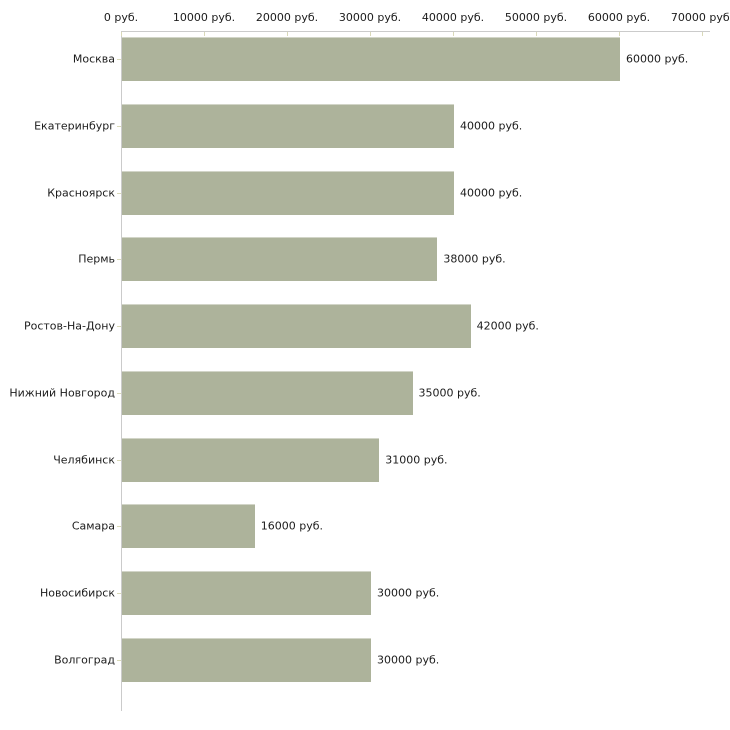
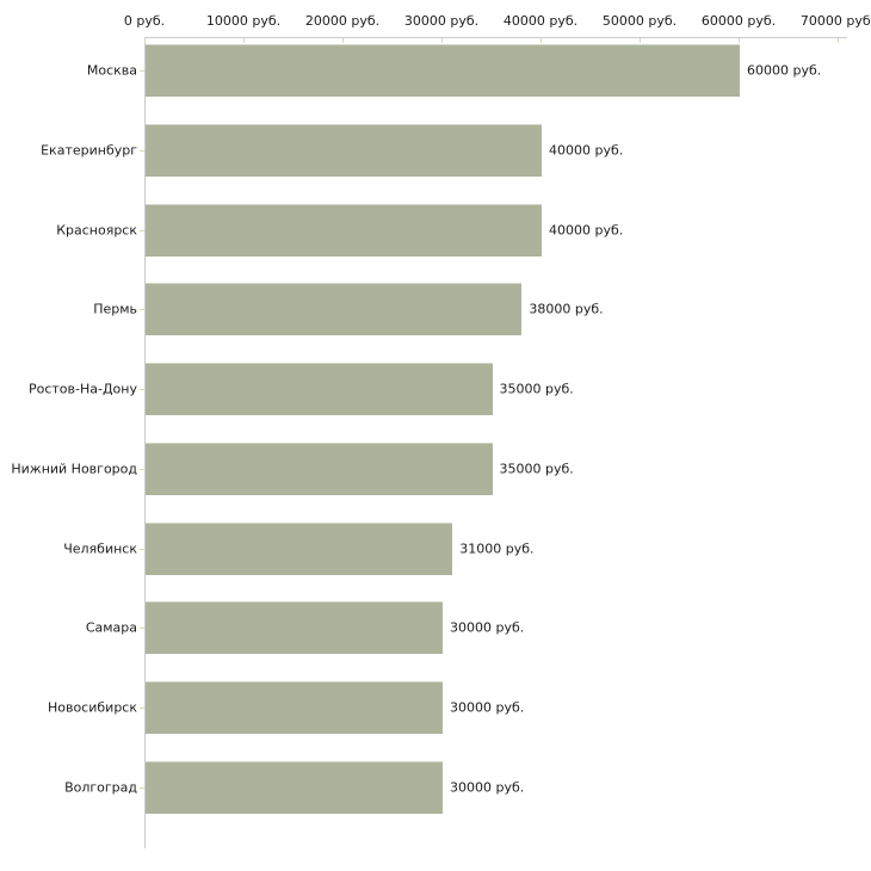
Ростов-На-Дону: 42000 -> 35000
Самара: 16000 -> 30000
